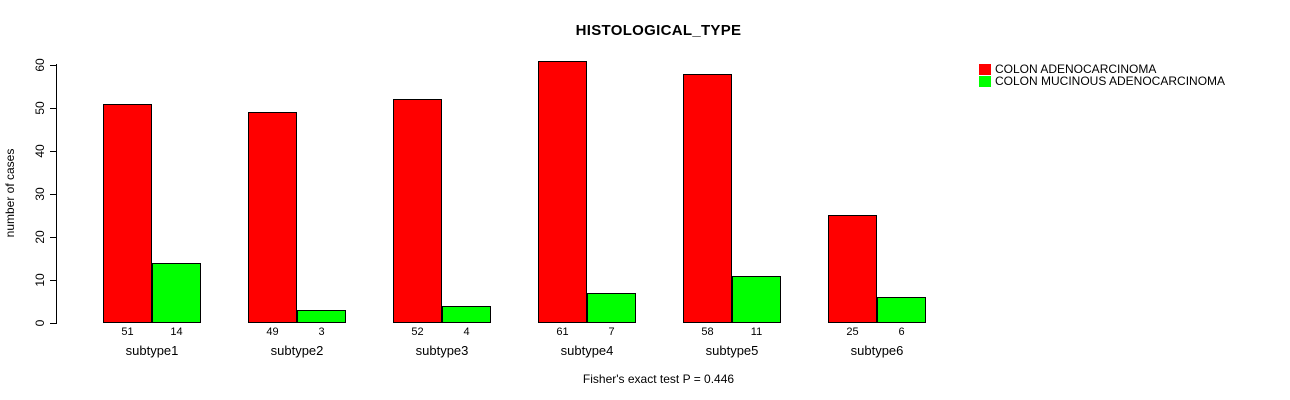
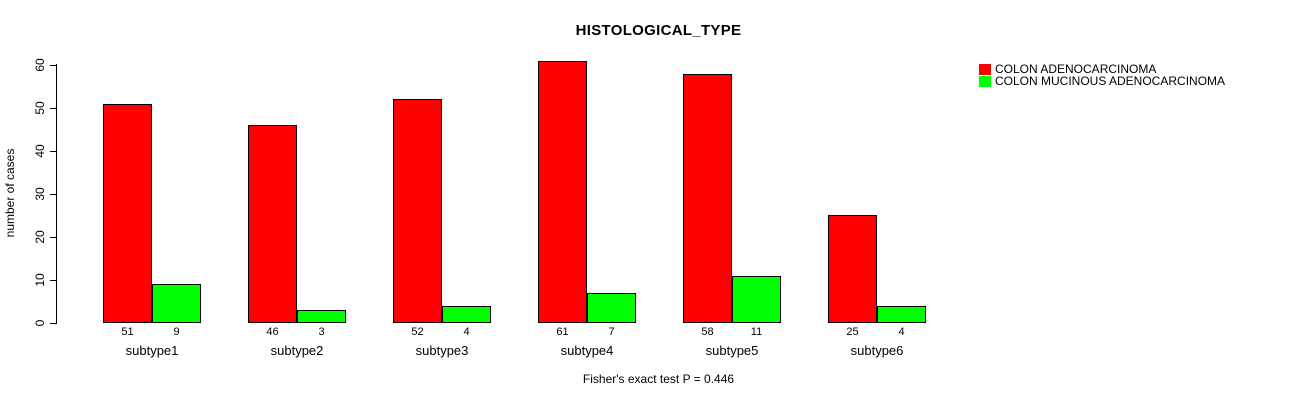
COLON MUCINOUS ADENOCARCINOMA/subtype1: 14 -> 9
COLON ADENOCARCINOMA/subtype2: 49 -> 46
COLON MUCINOUS ADENOCARCINOMA/subtype6: 6 -> 4
